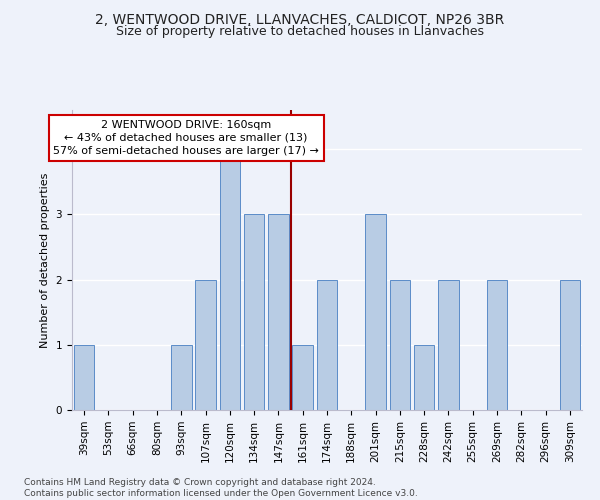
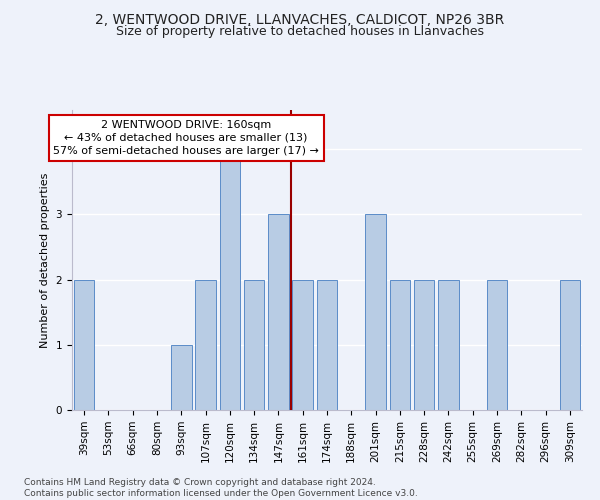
39sqm: 1 -> 2
134sqm: 3 -> 2
161sqm: 1 -> 2
228sqm: 1 -> 2
